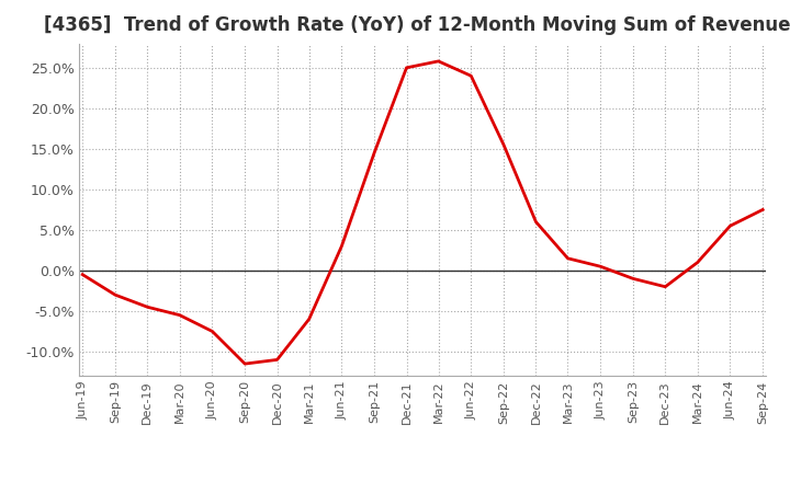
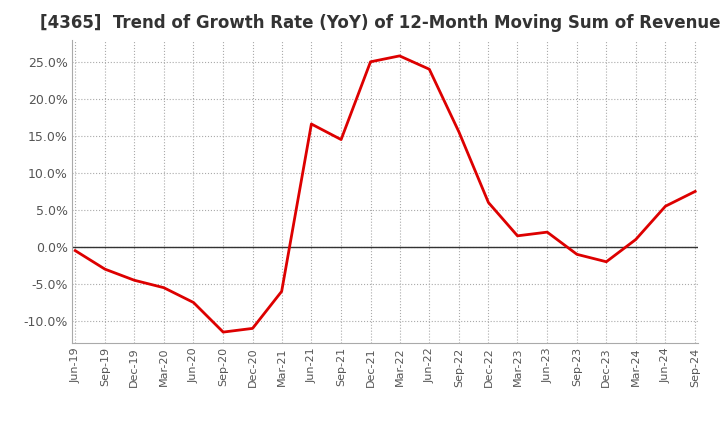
Jun-21: 3.0% -> 16.6%
Jun-23: 0.5% -> 2.0%
